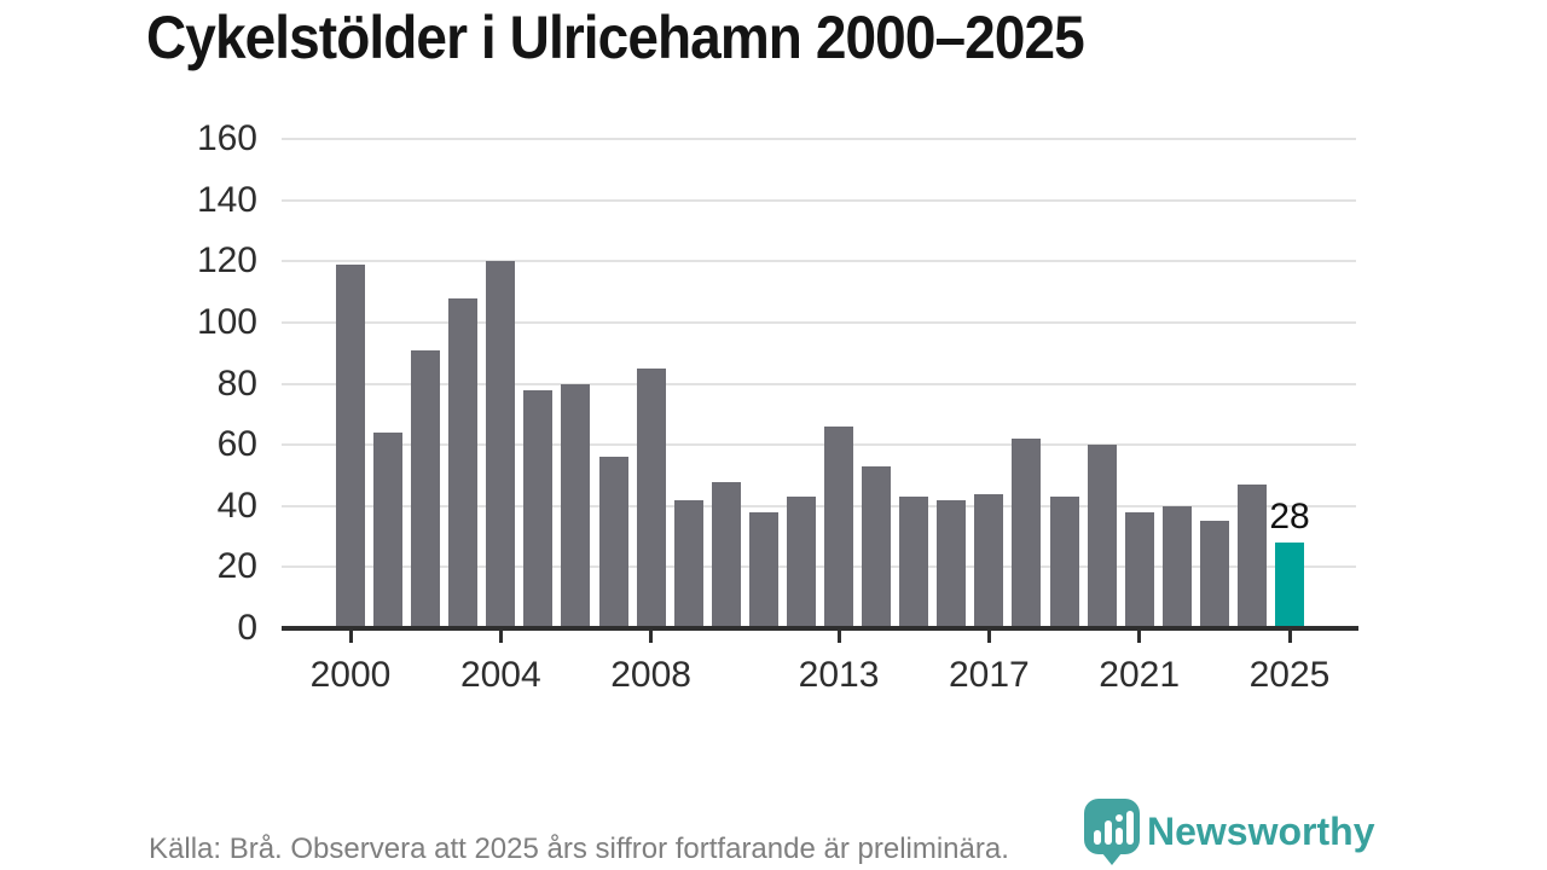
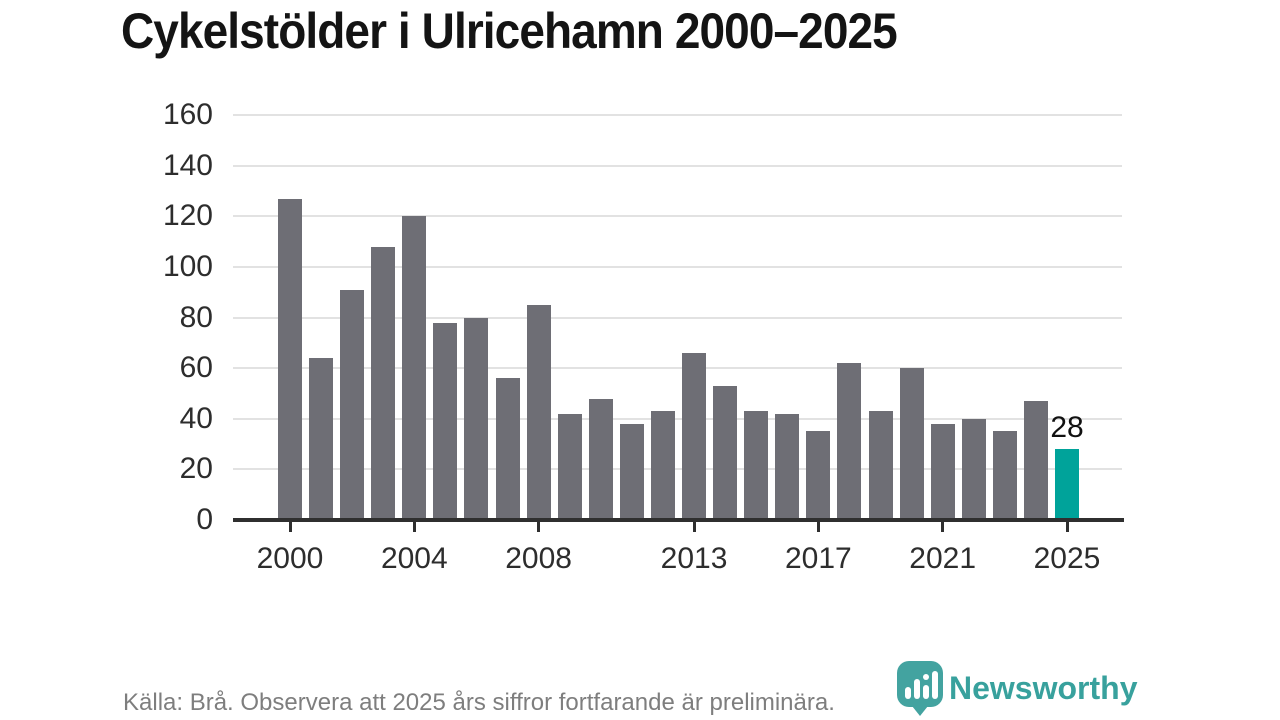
2000: 119 -> 127
2017: 44 -> 35
